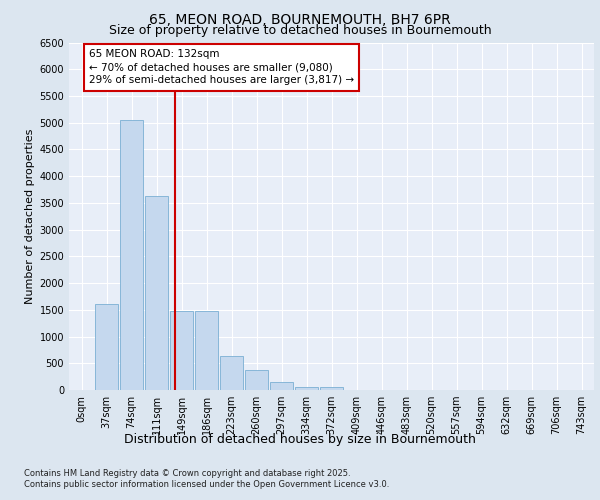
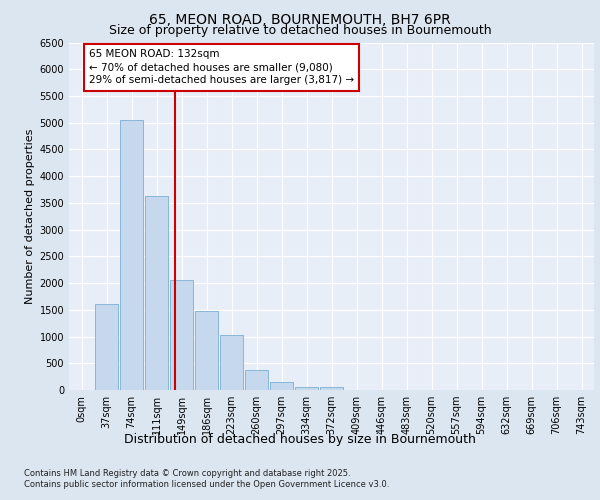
149sqm: 1480 -> 2060
223sqm: 640 -> 1020
